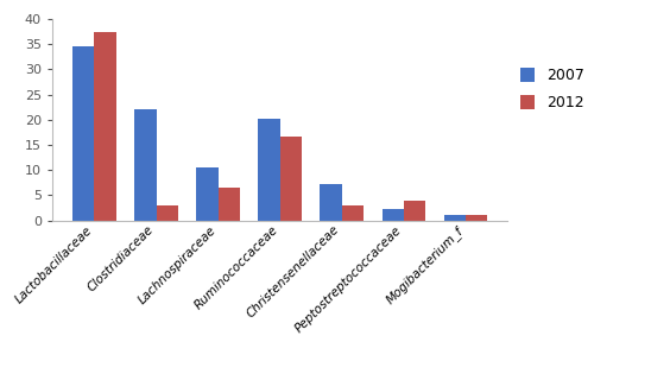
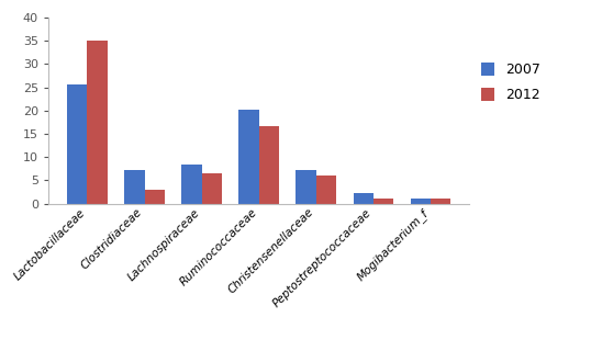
2007/Lactobacillaceae: 34.5 -> 25.5
2012/Lactobacillaceae: 37.5 -> 35.0
2007/Clostridiaceae: 22.0 -> 7.3
2007/Lachnospiraceae: 10.5 -> 8.5
2012/Christensenellaceae: 3.0 -> 6.0
2012/Peptostreptococcaceae: 4.0 -> 1.2
